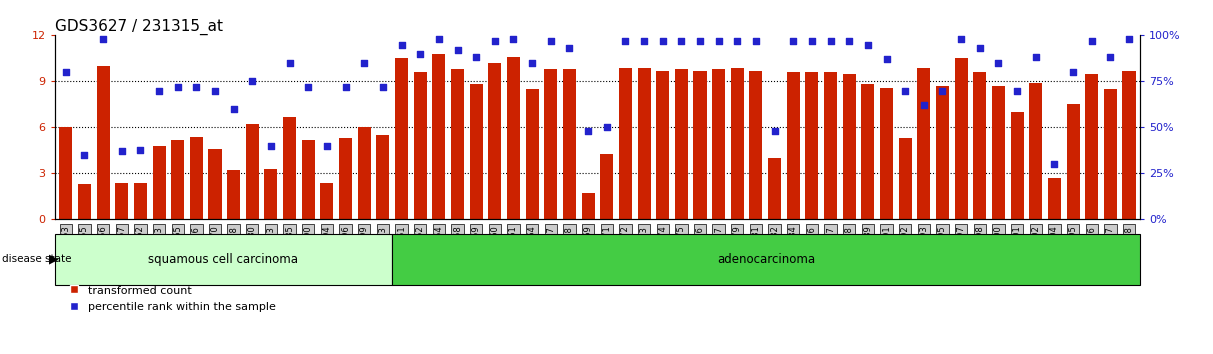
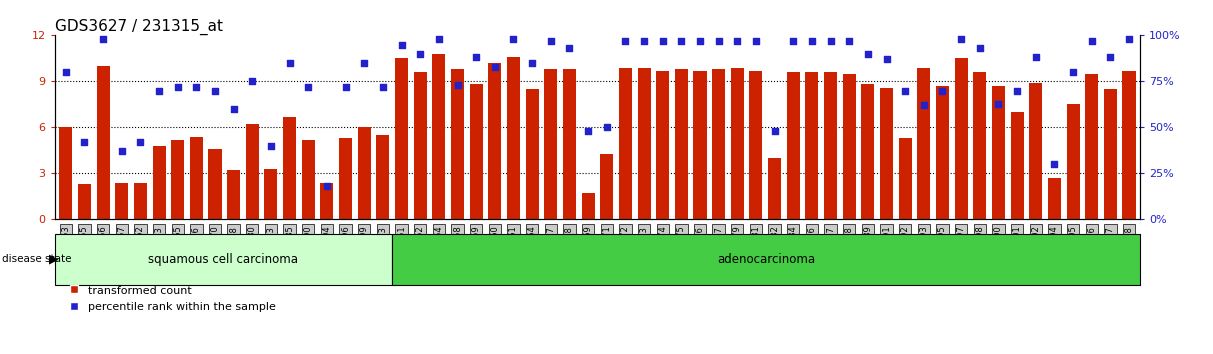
percentile rank within the sample/GSM258555: 35% -> 42%
percentile rank within the sample/GSM258562: 38% -> 42%
percentile rank within the sample/GSM258594: 40% -> 18%
percentile rank within the sample/GSM258558: 92% -> 73%
percentile rank within the sample/GSM258560: 97% -> 83%
percentile rank within the sample/GSM258589: 95% -> 90%
percentile rank within the sample/GSM258600: 85% -> 63%
